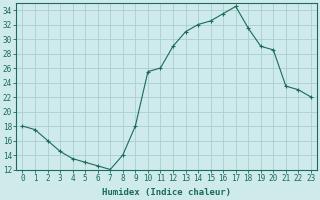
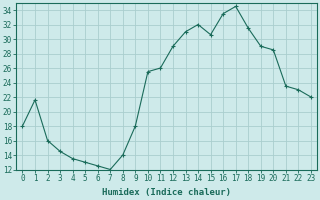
1: 17.5 -> 21.6
15: 32.5 -> 30.6
